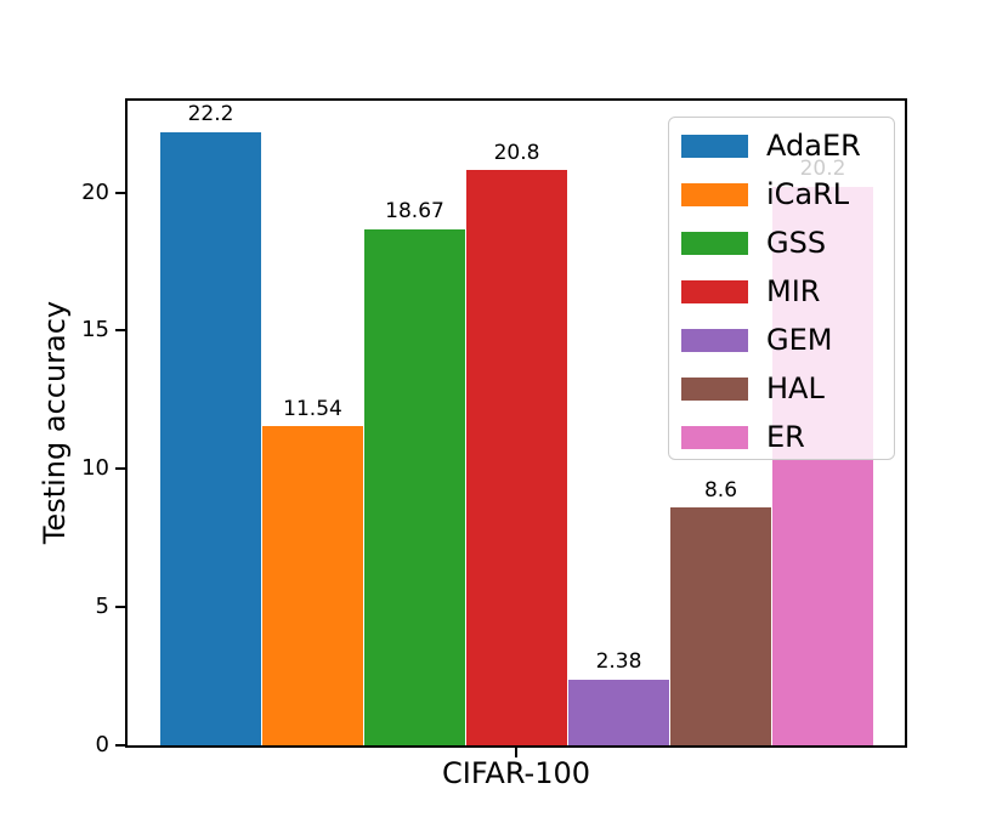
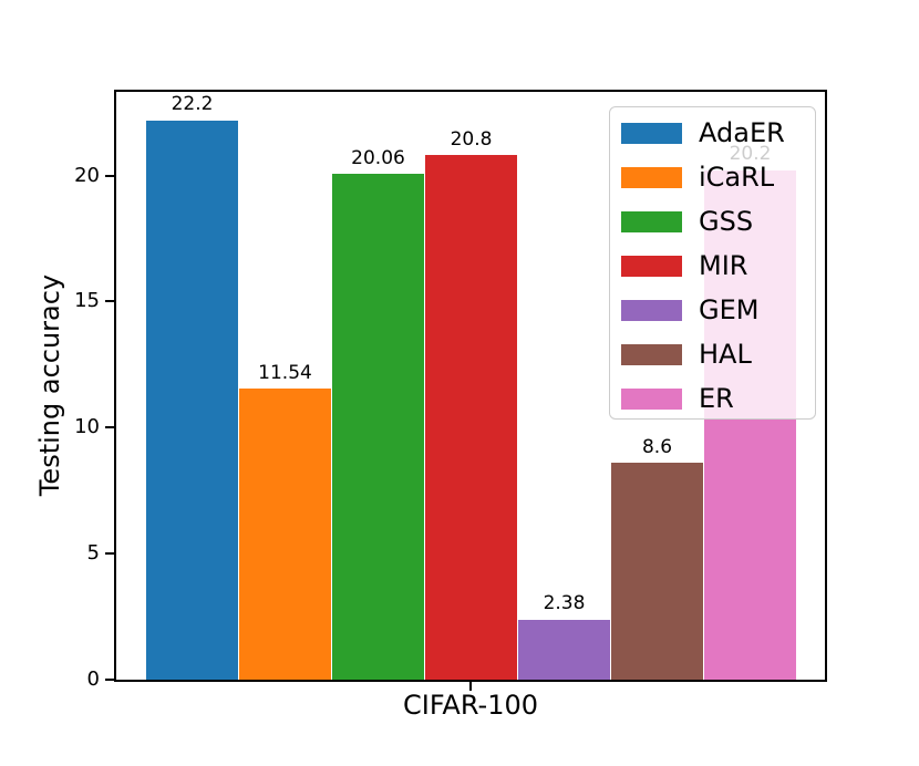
GSS: 18.67 -> 20.06
